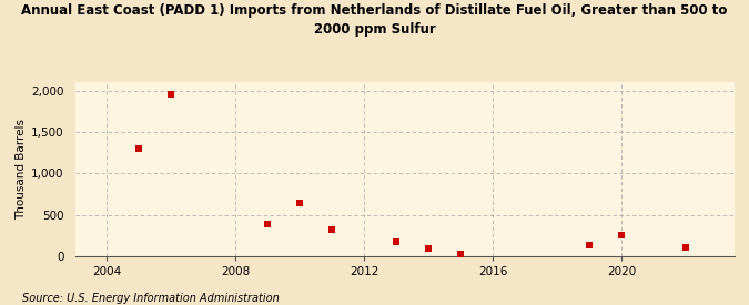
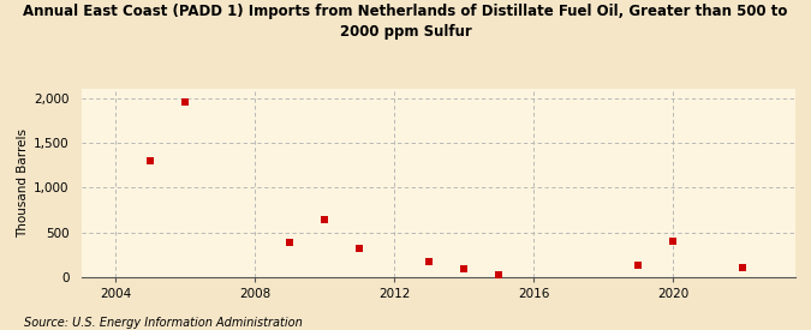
2020: 250 -> 400
